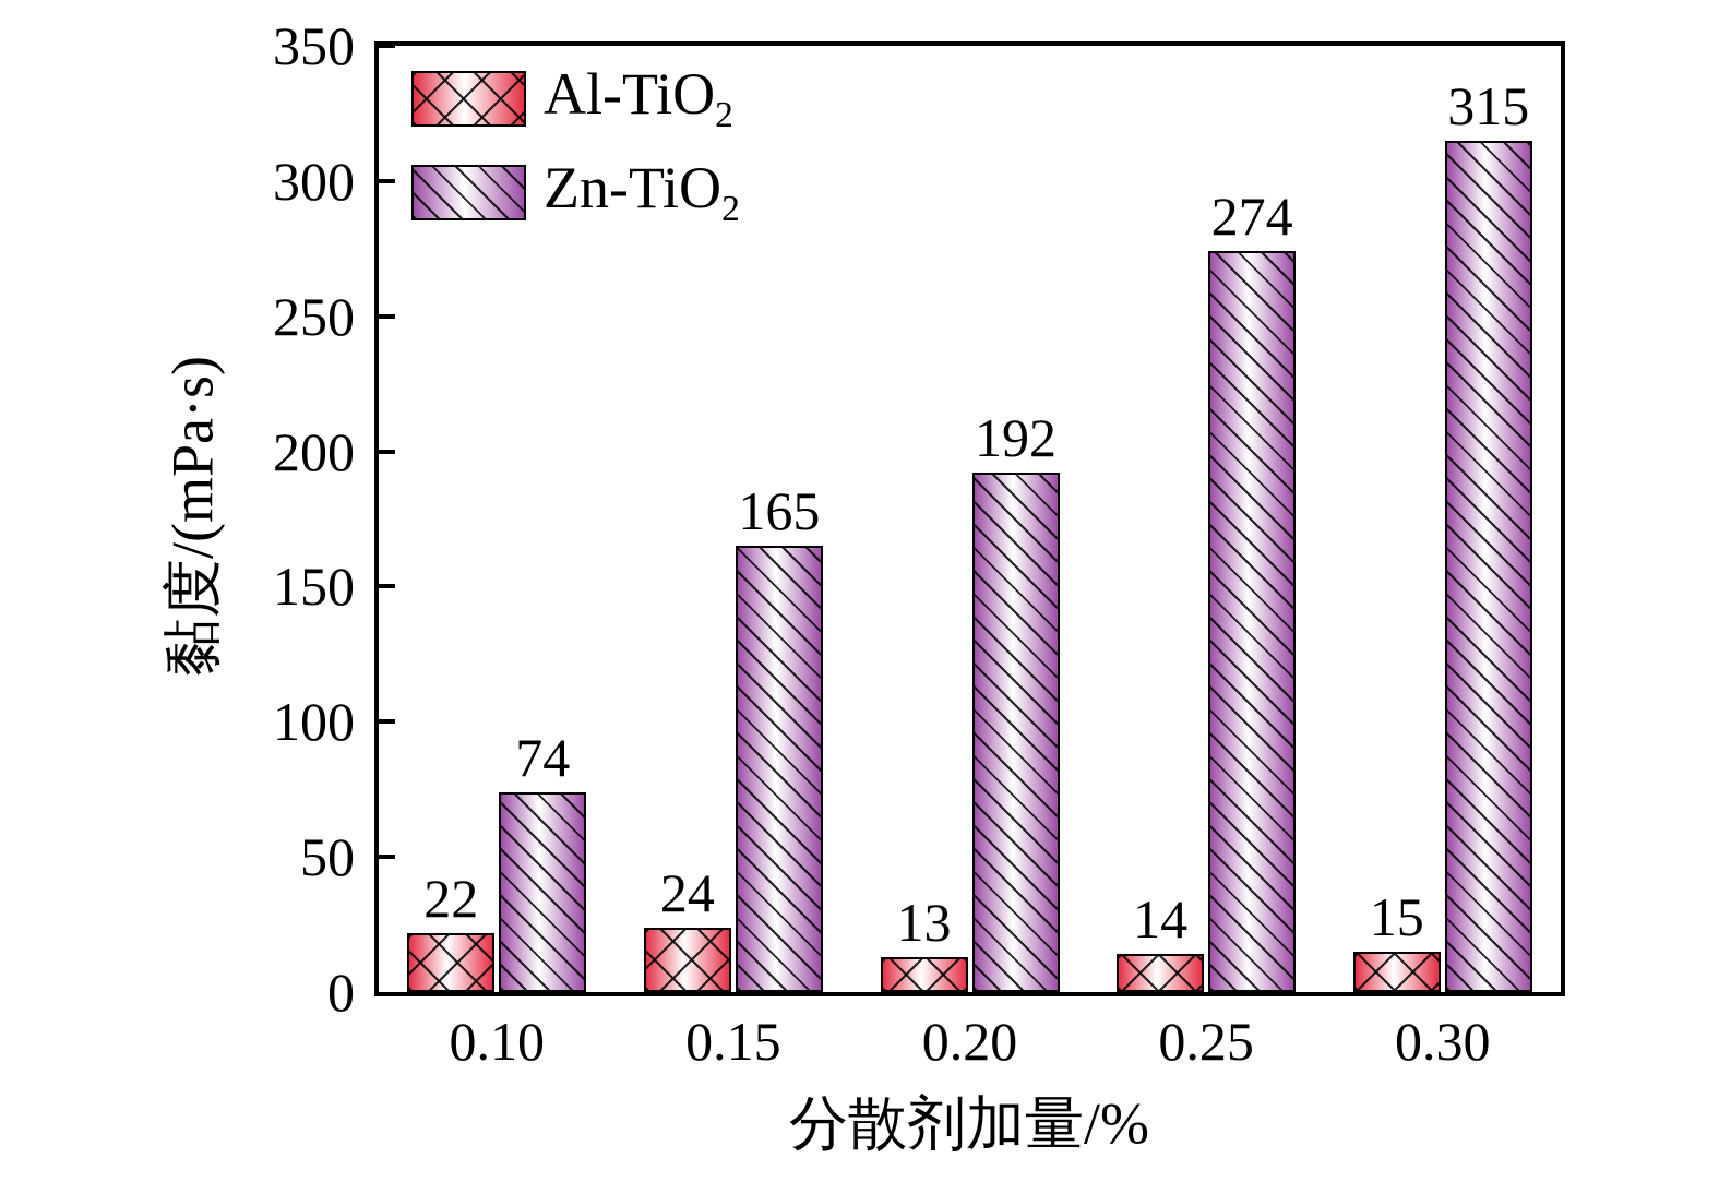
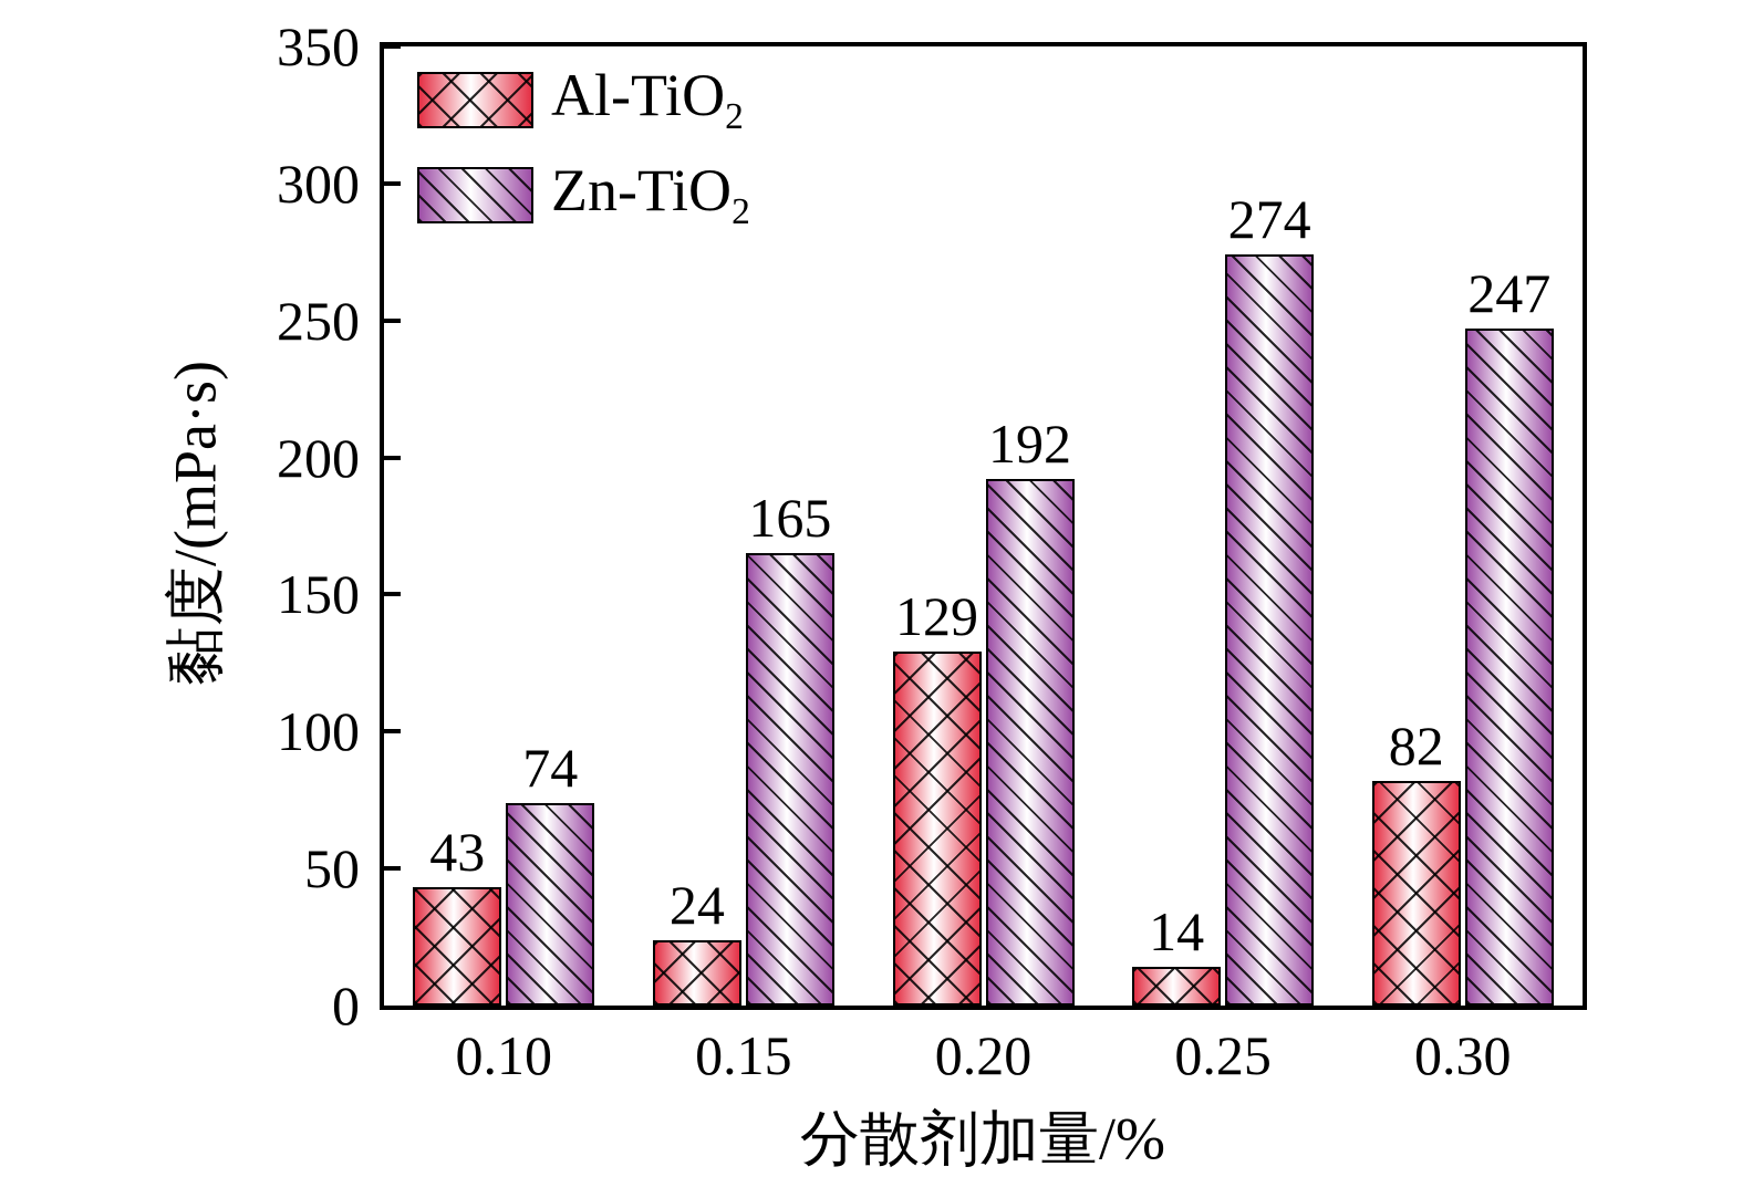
Al-TiO2/0.10: 22 -> 43
Al-TiO2/0.20: 13 -> 129
Al-TiO2/0.30: 15 -> 82
Zn-TiO2/0.30: 315 -> 247
